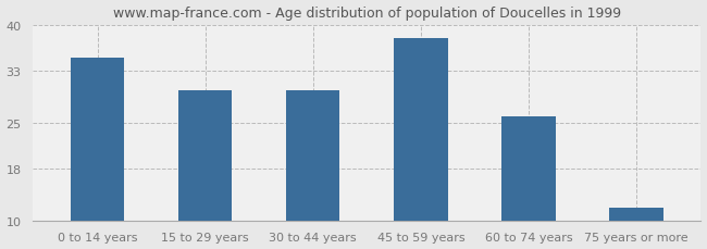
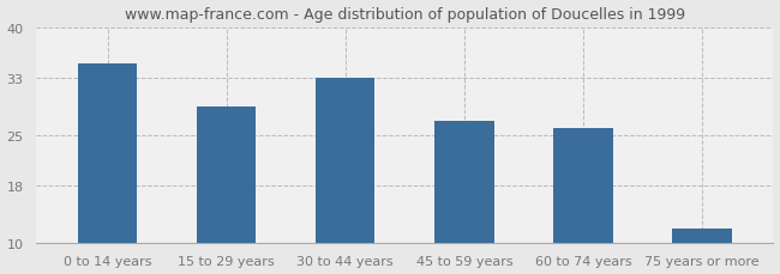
15 to 29 years: 30 -> 29
30 to 44 years: 30 -> 33
45 to 59 years: 38 -> 27
